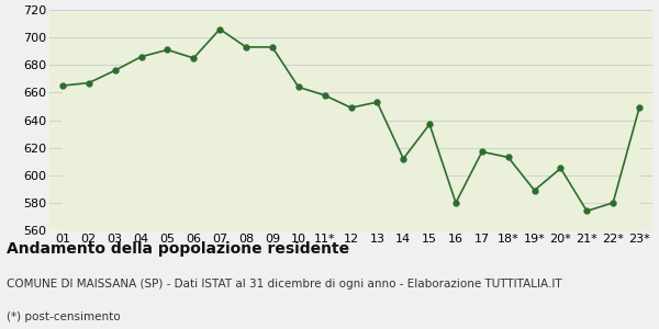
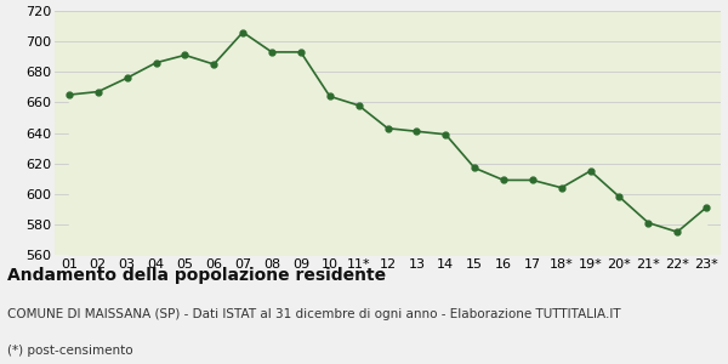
12: 649 -> 643
13: 653 -> 641
14: 612 -> 639
15: 637 -> 617
16: 580 -> 609
17: 617 -> 609
18*: 613 -> 604
19*: 589 -> 615
20*: 605 -> 598
21*: 574 -> 581
22*: 580 -> 575
23*: 649 -> 591
